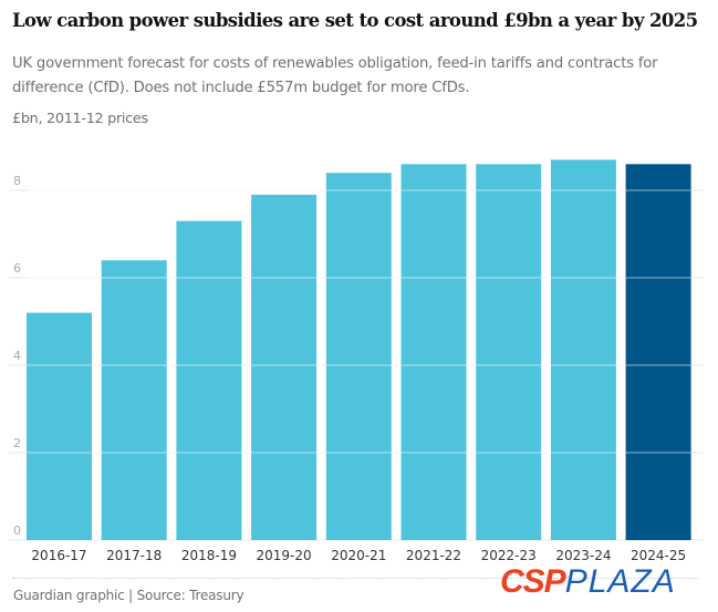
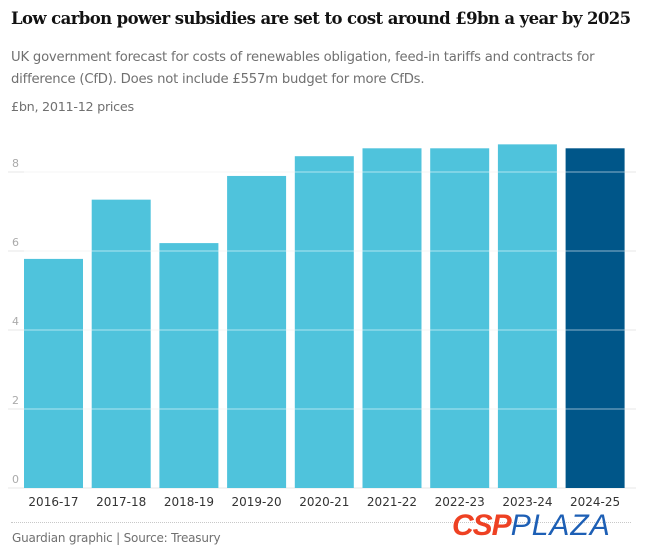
2016-17: 5.2 -> 5.8
2017-18: 6.4 -> 7.3
2018-19: 7.3 -> 6.2
